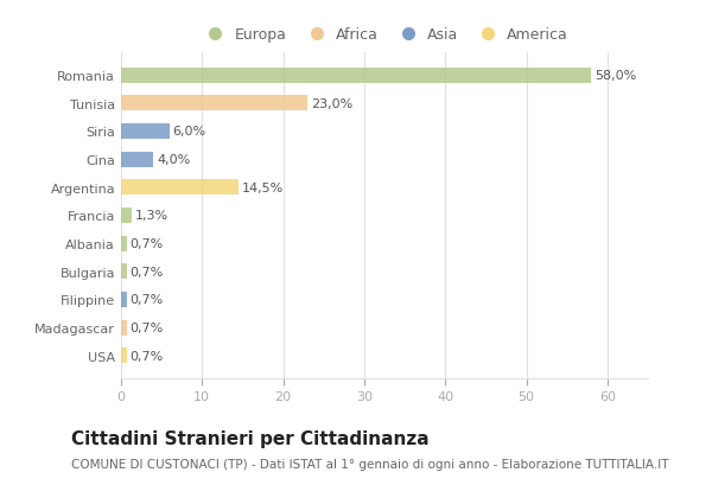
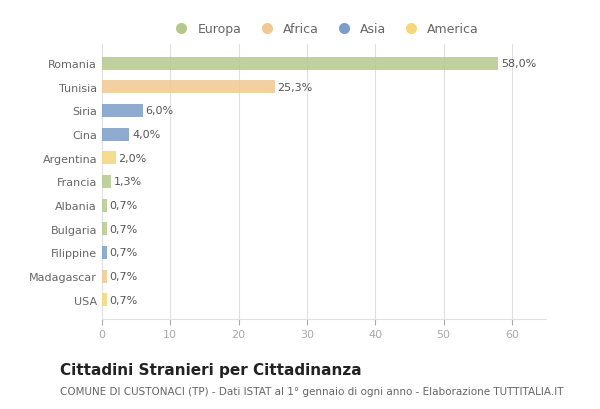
Tunisia: 23,0% -> 25,3%
Argentina: 14,5% -> 2,0%
